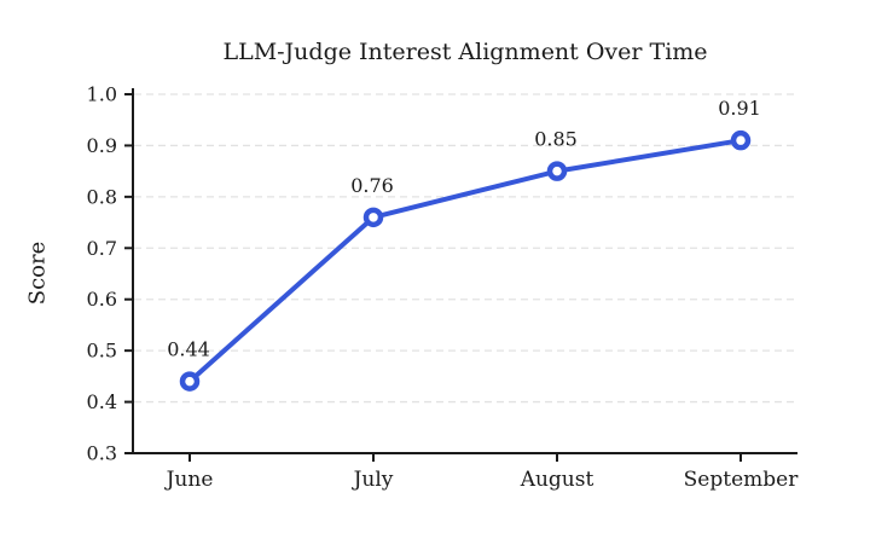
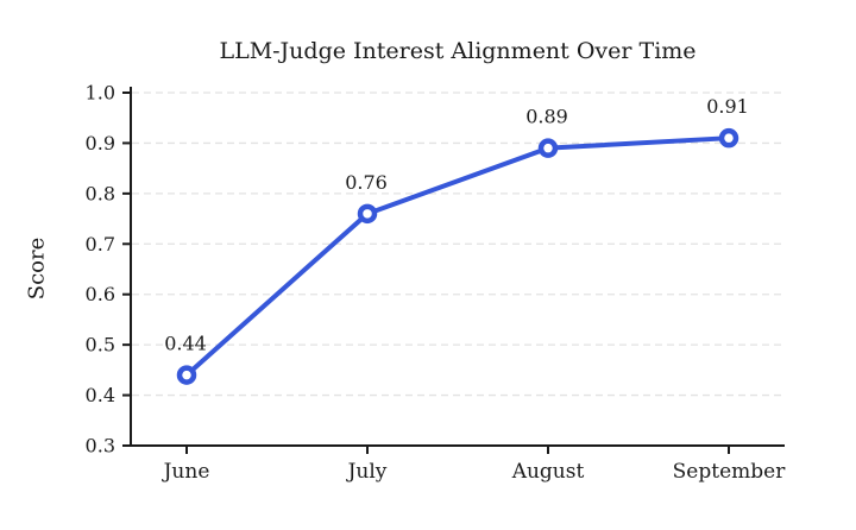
August: 0.85 -> 0.89
